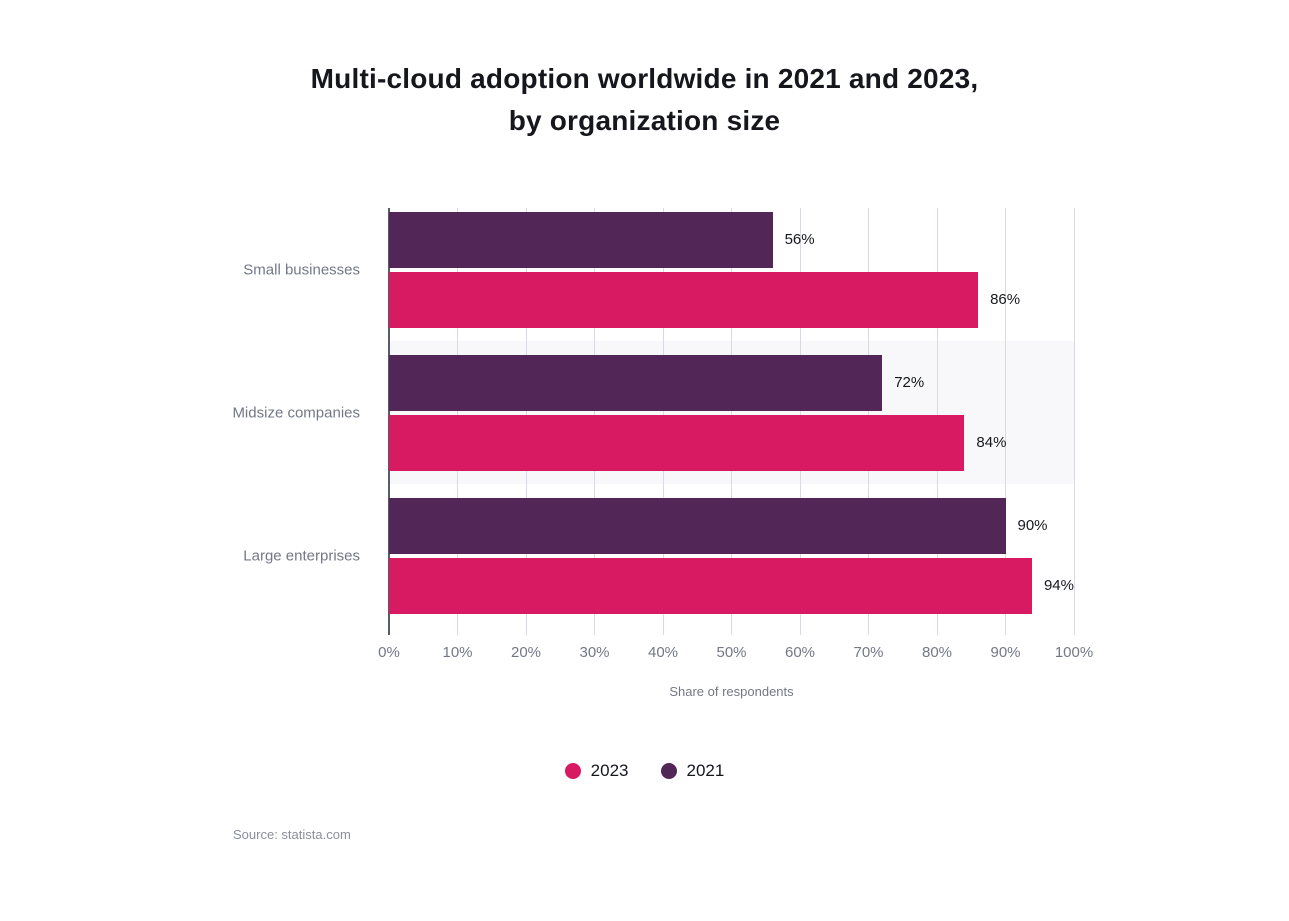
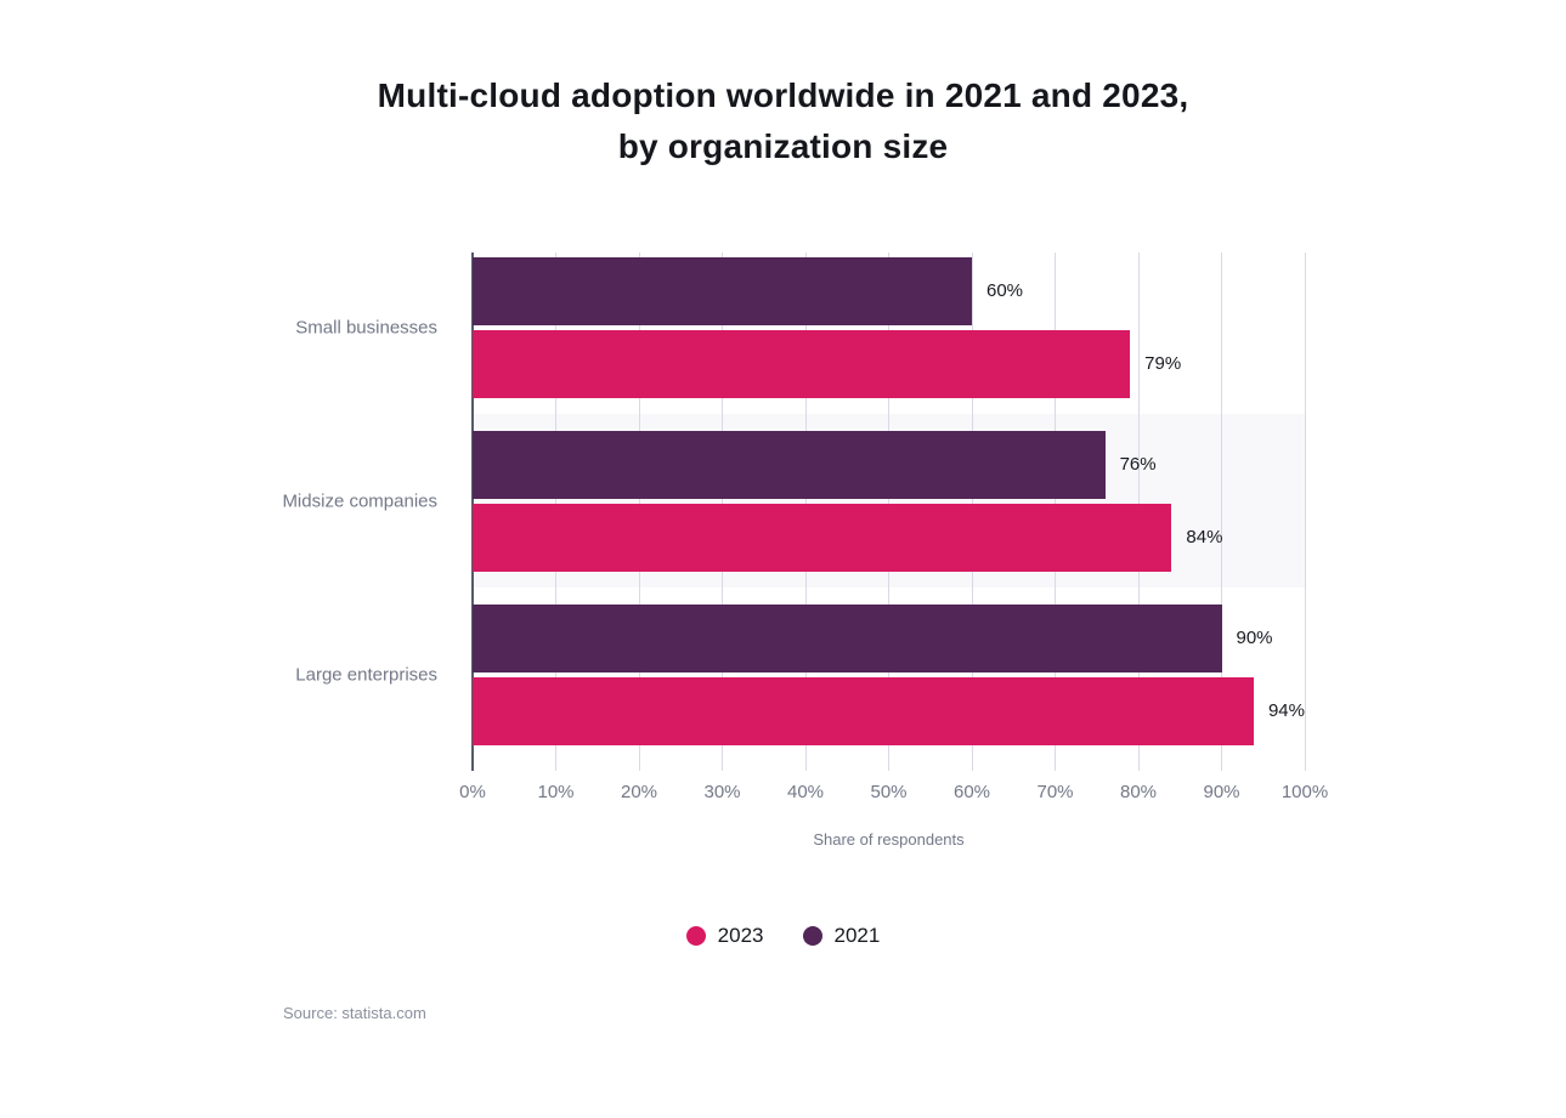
2021/Small businesses: 56% -> 60%
2023/Small businesses: 86% -> 79%
2021/Midsize companies: 72% -> 76%
